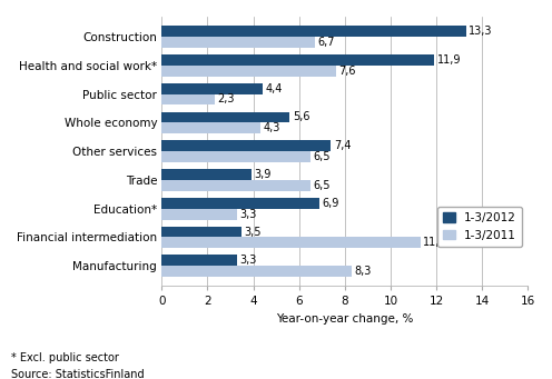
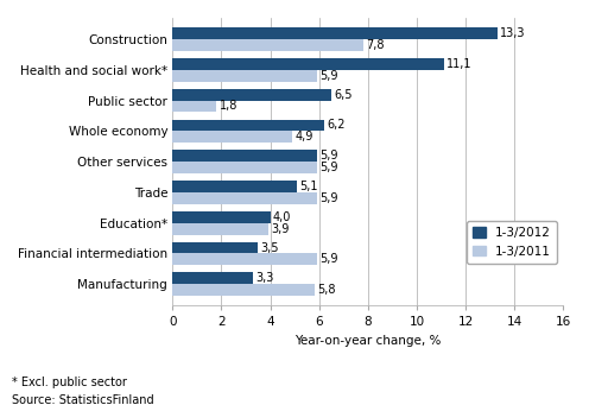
1-3/2011/Construction: 6,7 -> 7,8
1-3/2012/Health and social work*: 11,9 -> 11,1
1-3/2011/Health and social work*: 7,6 -> 5,9
1-3/2012/Public sector: 4,4 -> 6,5
1-3/2011/Public sector: 2,3 -> 1,8
1-3/2012/Whole economy: 5,6 -> 6,2
1-3/2011/Whole economy: 4,3 -> 4,9
1-3/2012/Other services: 7,4 -> 5,9
1-3/2011/Other services: 6,5 -> 5,9
1-3/2012/Trade: 3,9 -> 5,1
1-3/2011/Trade: 6,5 -> 5,9
1-3/2012/Education*: 6,9 -> 4,0
1-3/2011/Education*: 3,3 -> 3,9
1-3/2011/Financial intermediation: 11,3 -> 5,9
1-3/2011/Manufacturing: 8,3 -> 5,8
